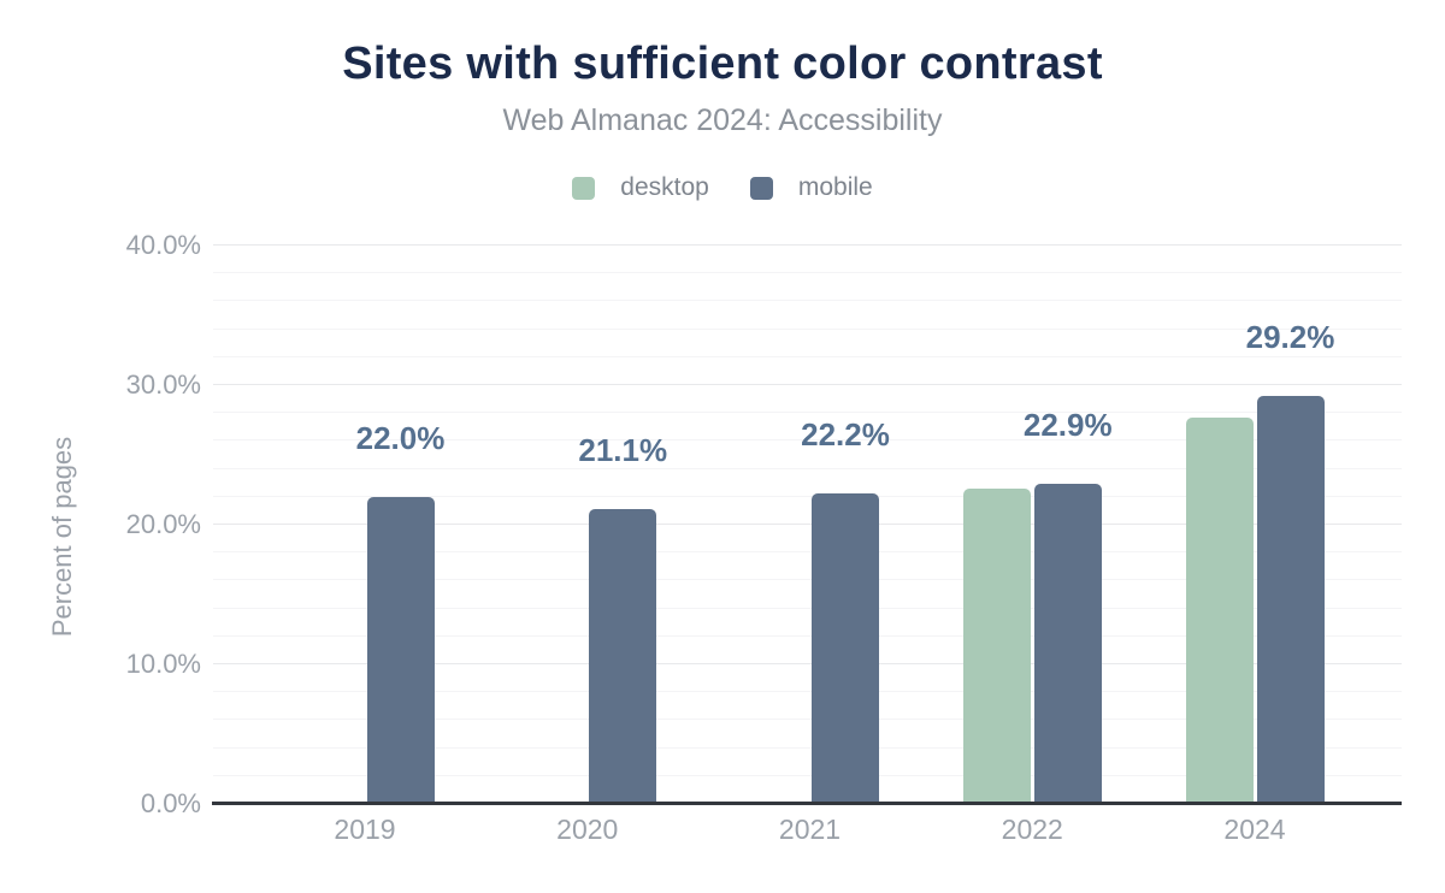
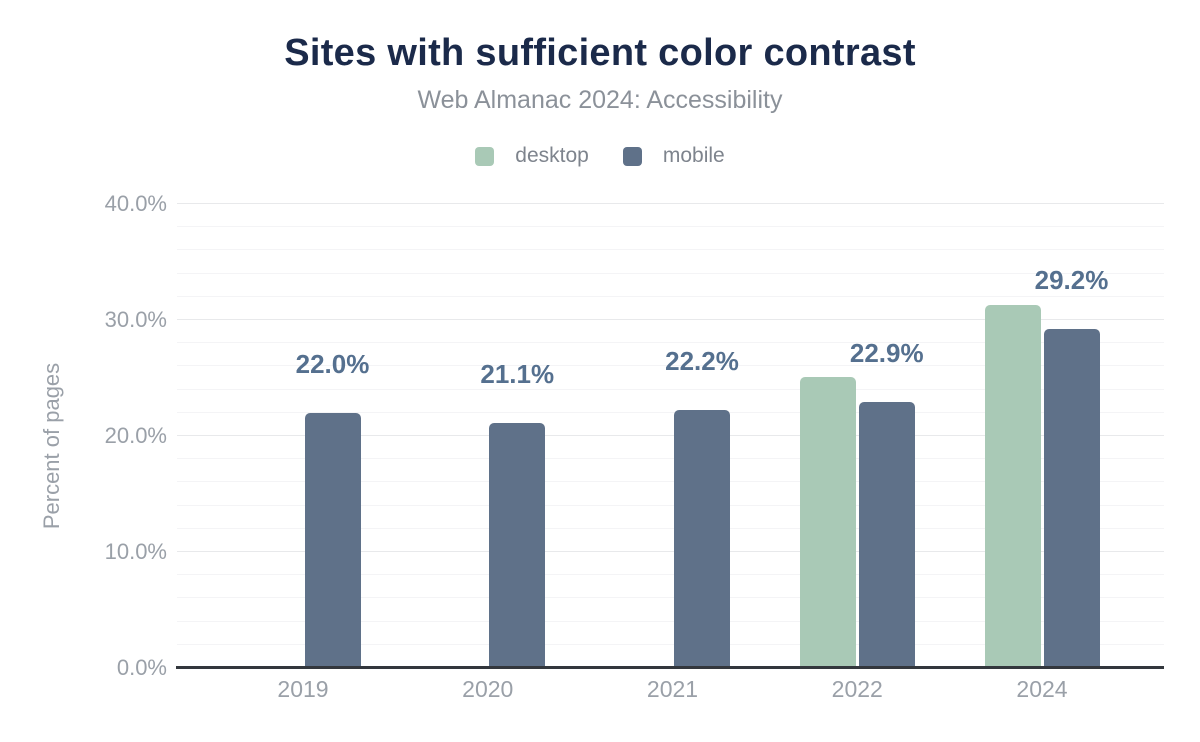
desktop/2022: 22.6% -> 25.1%
desktop/2024: 27.7% -> 31.3%
